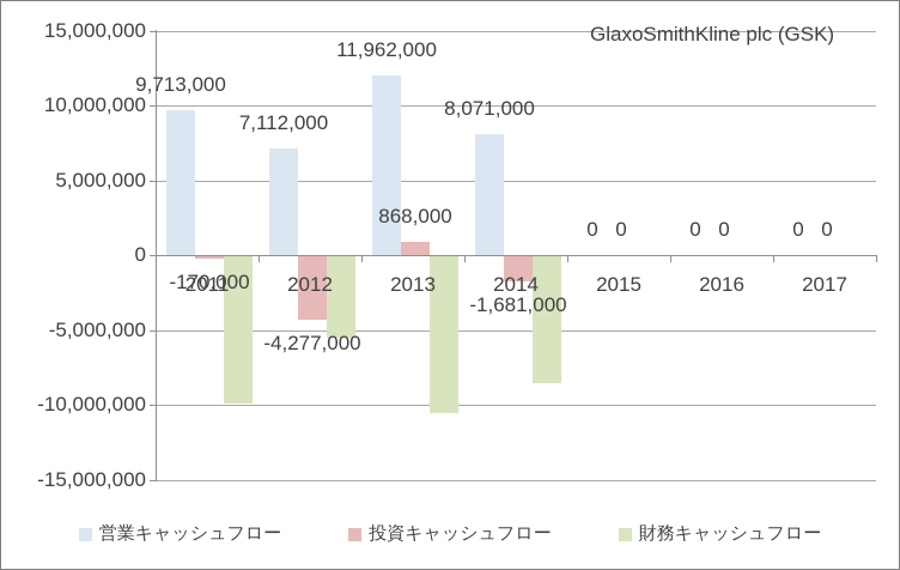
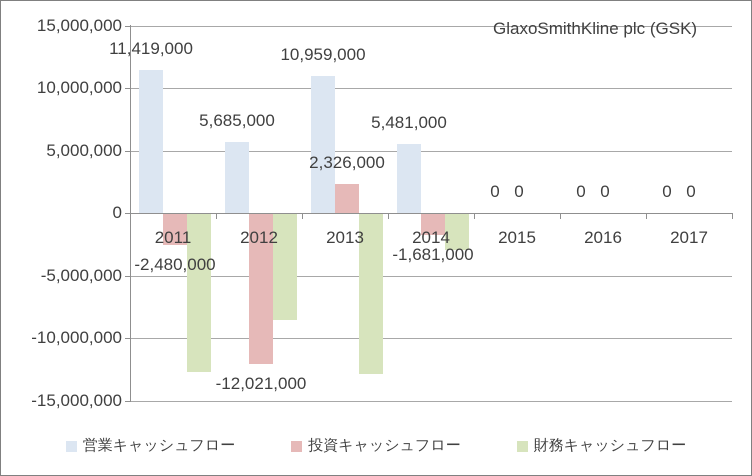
営業キャッシュフロー/2011: 9,713,000 -> 11,419,000
投資キャッシュフロー/2011: -170,000 -> -2,480,000
財務キャッシュフロー/2011: -9800000 -> -12600000
営業キャッシュフロー/2012: 7,112,000 -> 5,685,000
投資キャッシュフロー/2012: -4,277,000 -> -12,021,000
財務キャッシュフロー/2012: -5400000 -> -8500000
営業キャッシュフロー/2013: 11,962,000 -> 10,959,000
投資キャッシュフロー/2013: 868,000 -> 2,326,000
財務キャッシュフロー/2013: -10500000 -> -12800000
営業キャッシュフロー/2014: 8,071,000 -> 5,481,000
財務キャッシュフロー/2014: -8500000 -> -2900000
